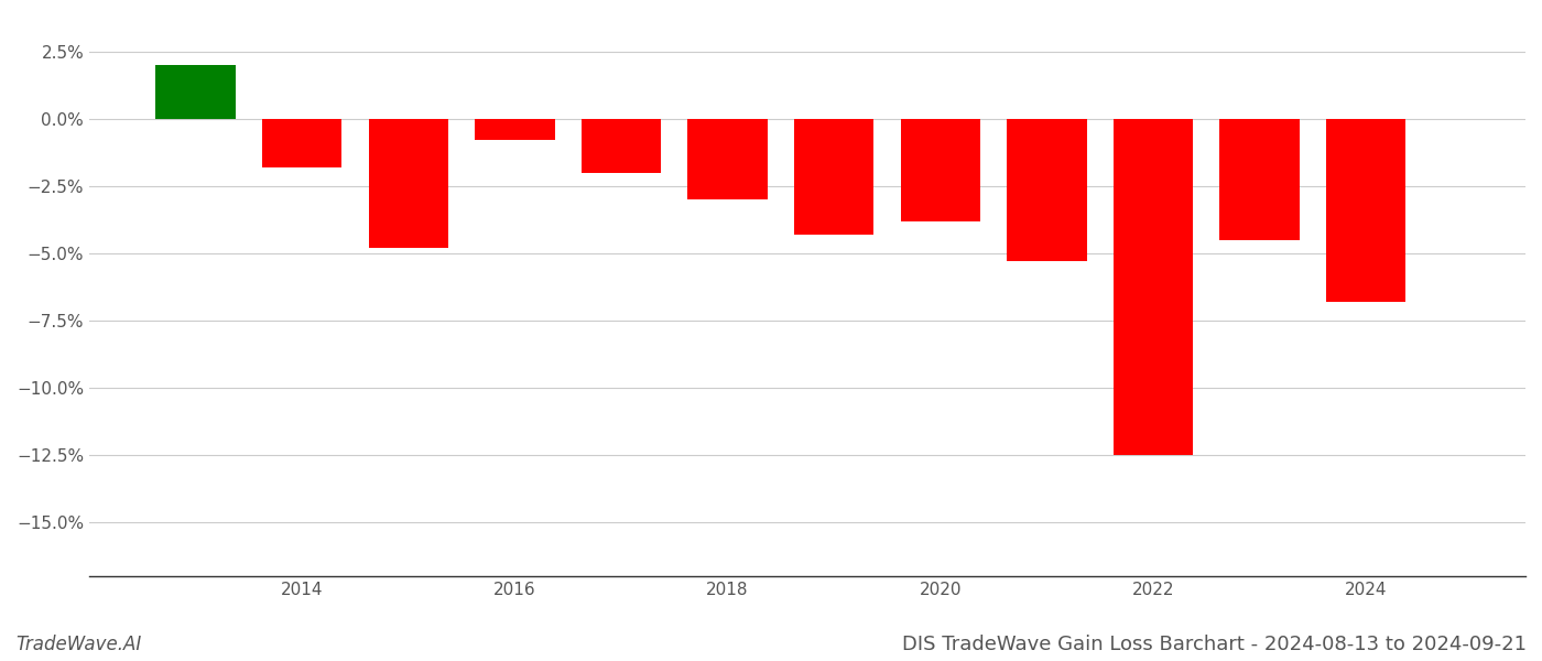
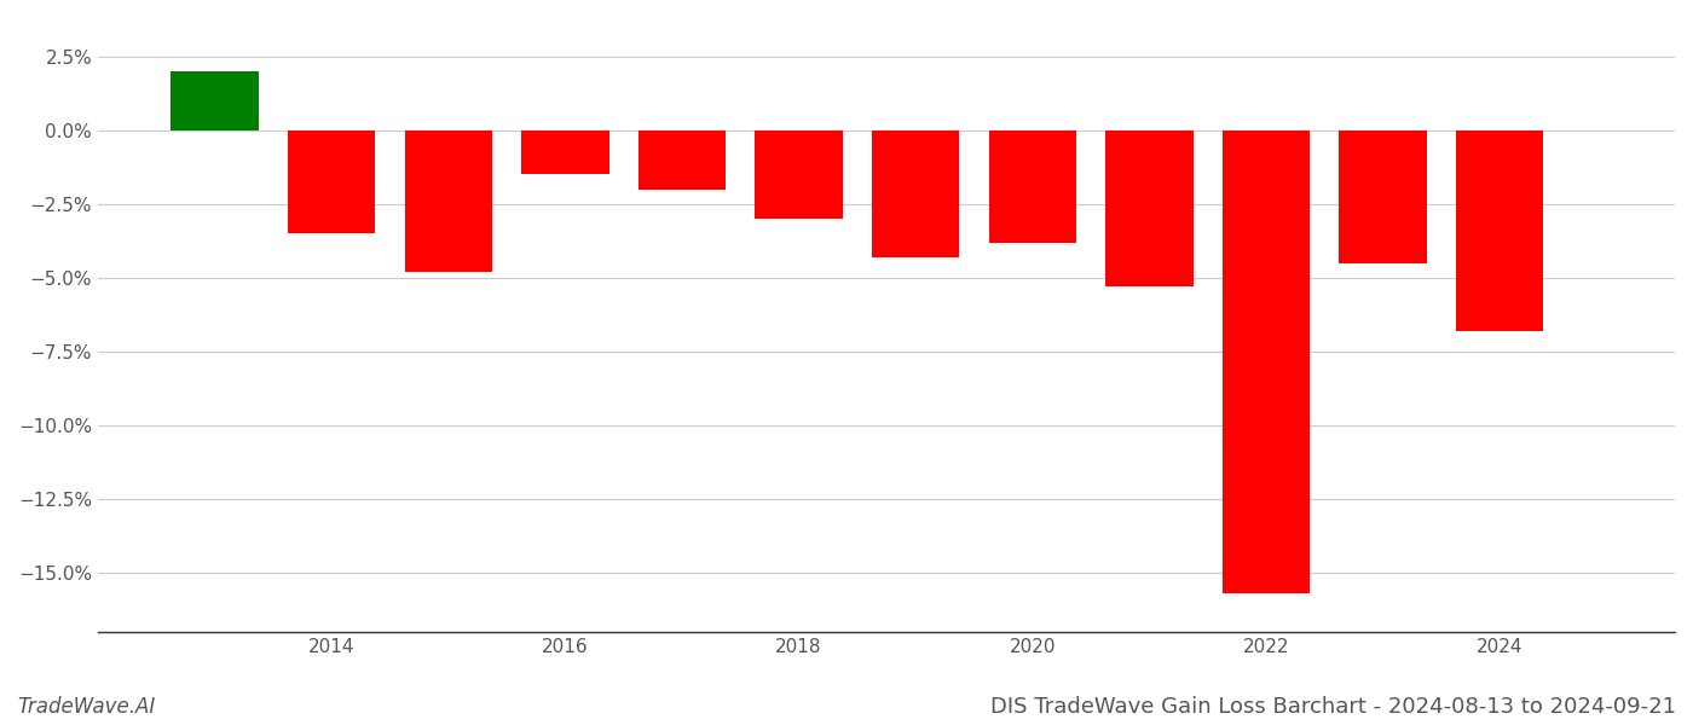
2014: -1.8% -> -3.5%
2016: -0.8% -> -1.5%
2022: -12.5% -> -15.7%
